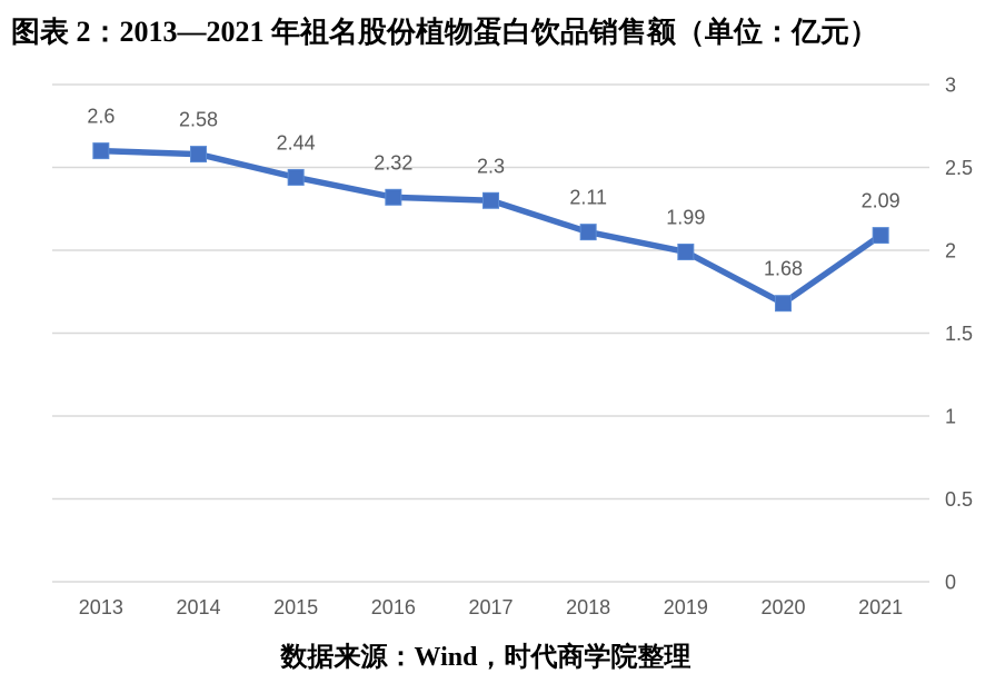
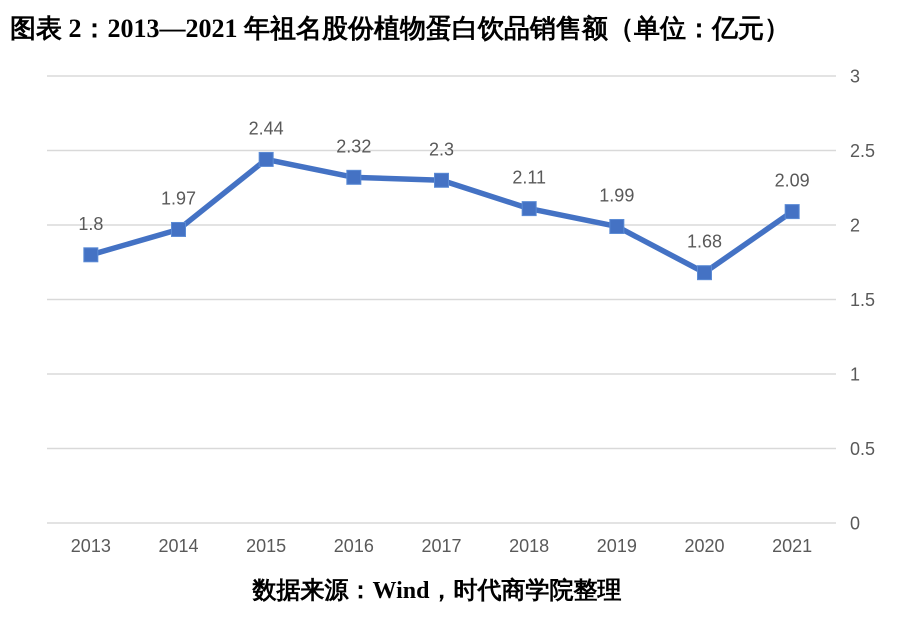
2013: 2.6 -> 1.8
2014: 2.58 -> 1.97
